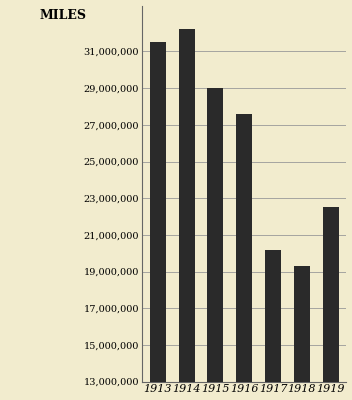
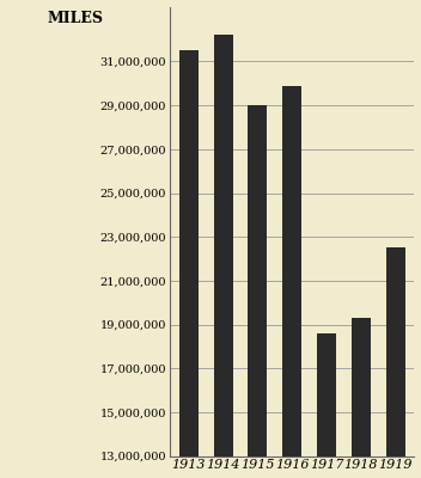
1916: 27,600,000 -> 29,900,000
1917: 20,200,000 -> 18,600,000
